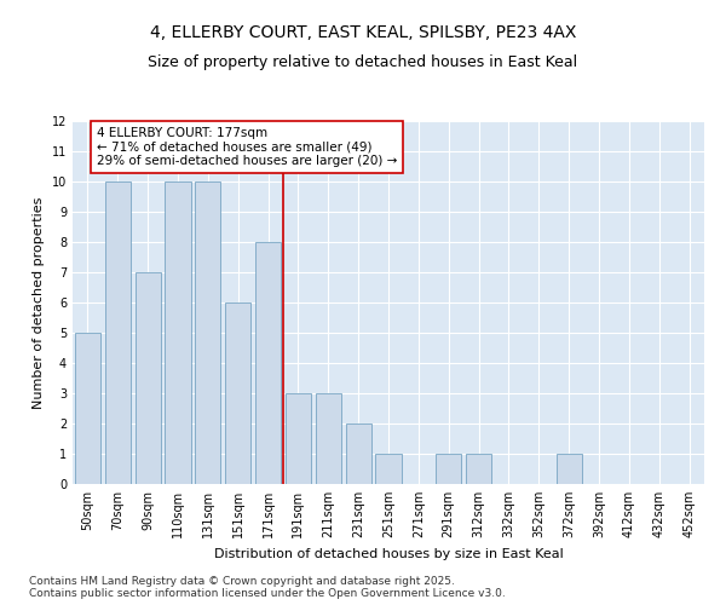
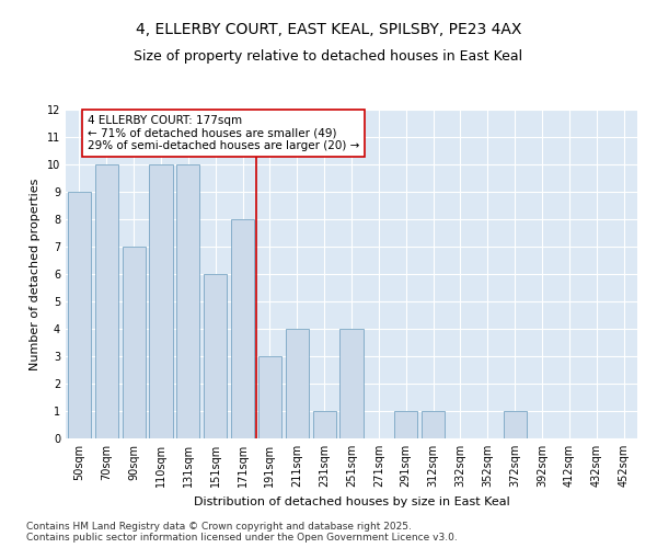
50sqm: 5 -> 9
211sqm: 3 -> 4
231sqm: 2 -> 1
251sqm: 1 -> 4
